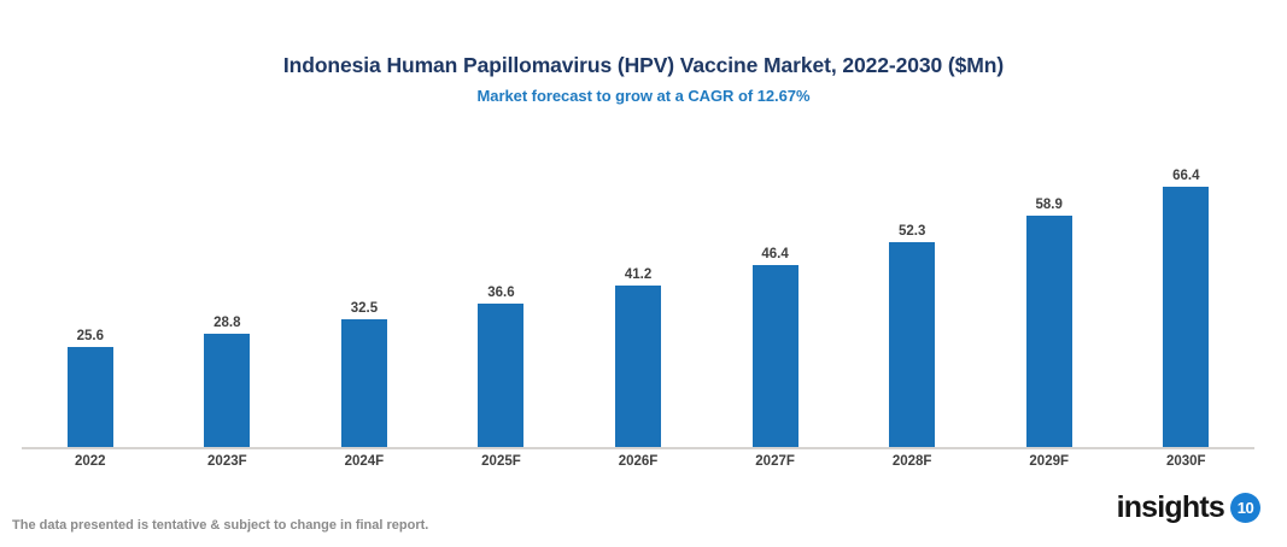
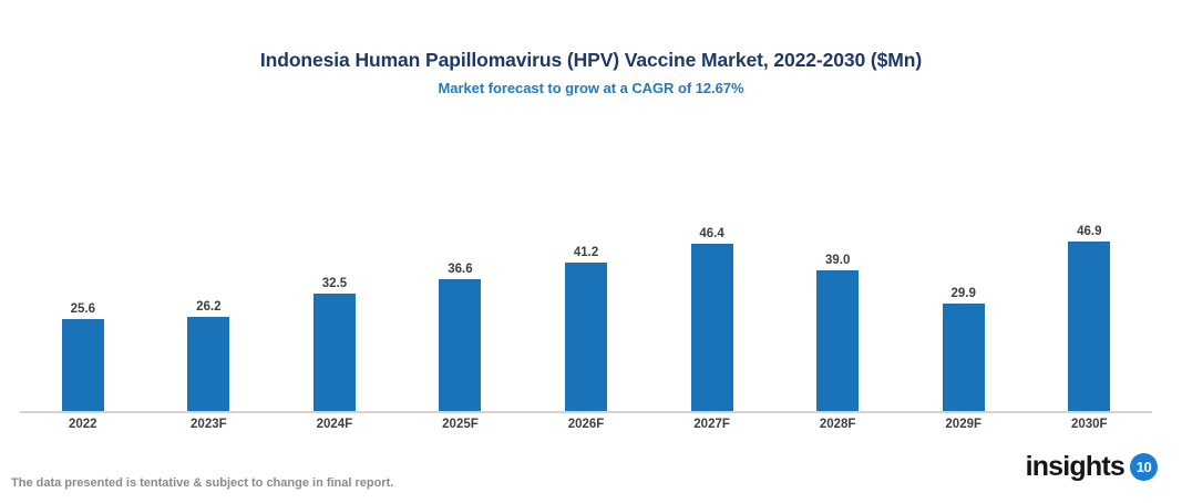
2023F: 28.8 -> 26.2
2028F: 52.3 -> 39.0
2029F: 58.9 -> 29.9
2030F: 66.4 -> 46.9
